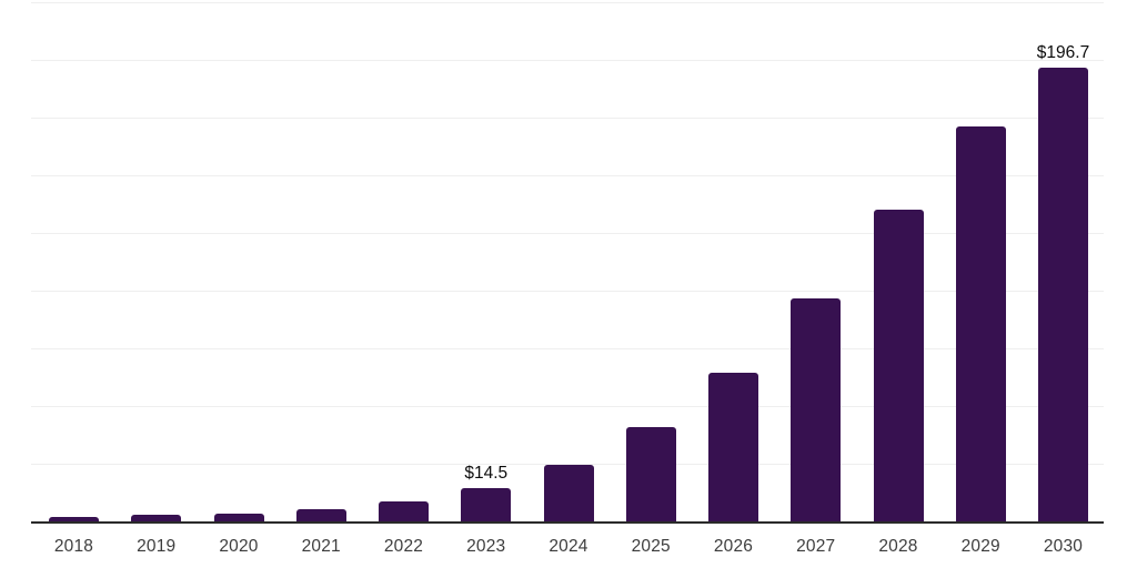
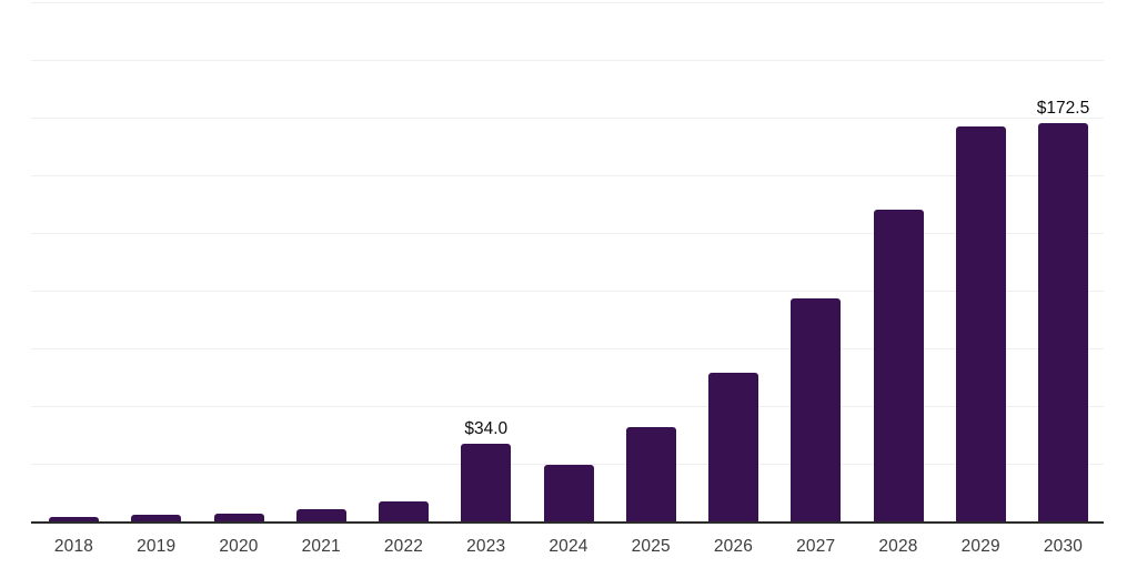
2023: $14.5 -> $34.0
2030: $196.7 -> $172.5
